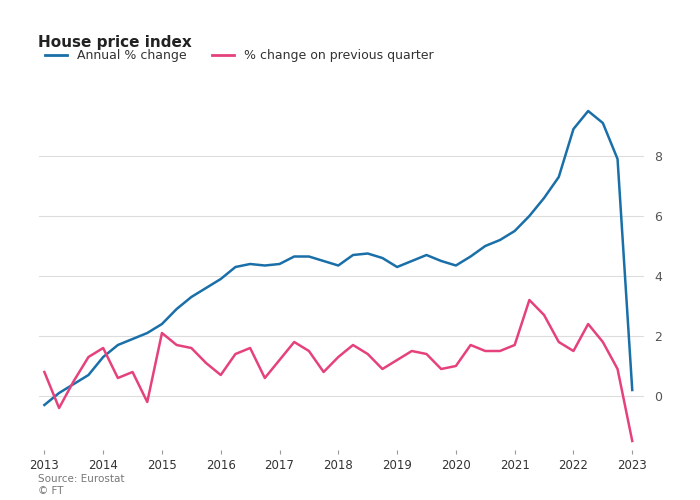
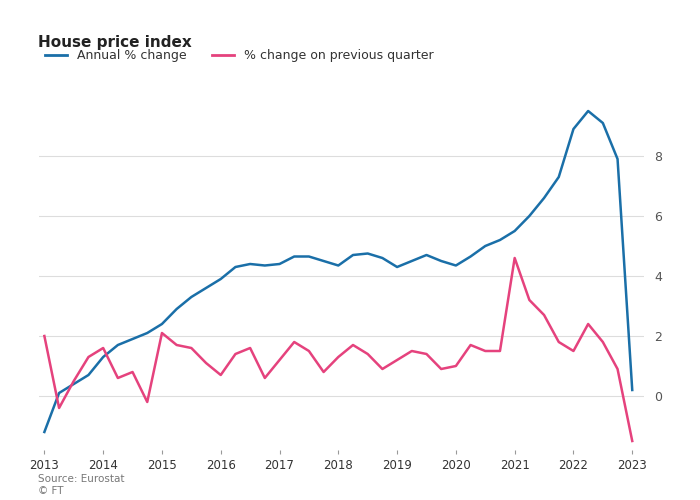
Annual % change/2013: -0.30 -> -1.20
% change on previous quarter/2013: 0.8 -> 2.0
% change on previous quarter/2021: 1.7 -> 4.6
